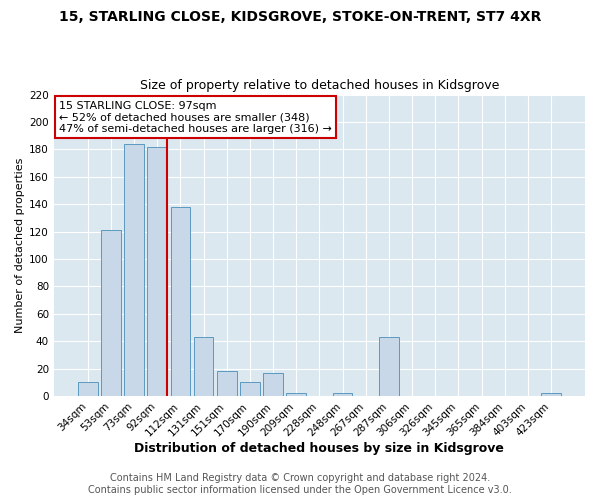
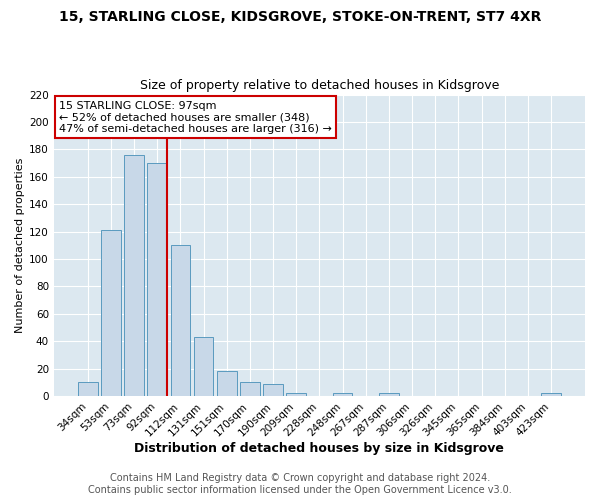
73sqm: 184 -> 176
92sqm: 182 -> 170
112sqm: 138 -> 110
190sqm: 17 -> 9
287sqm: 43 -> 2
